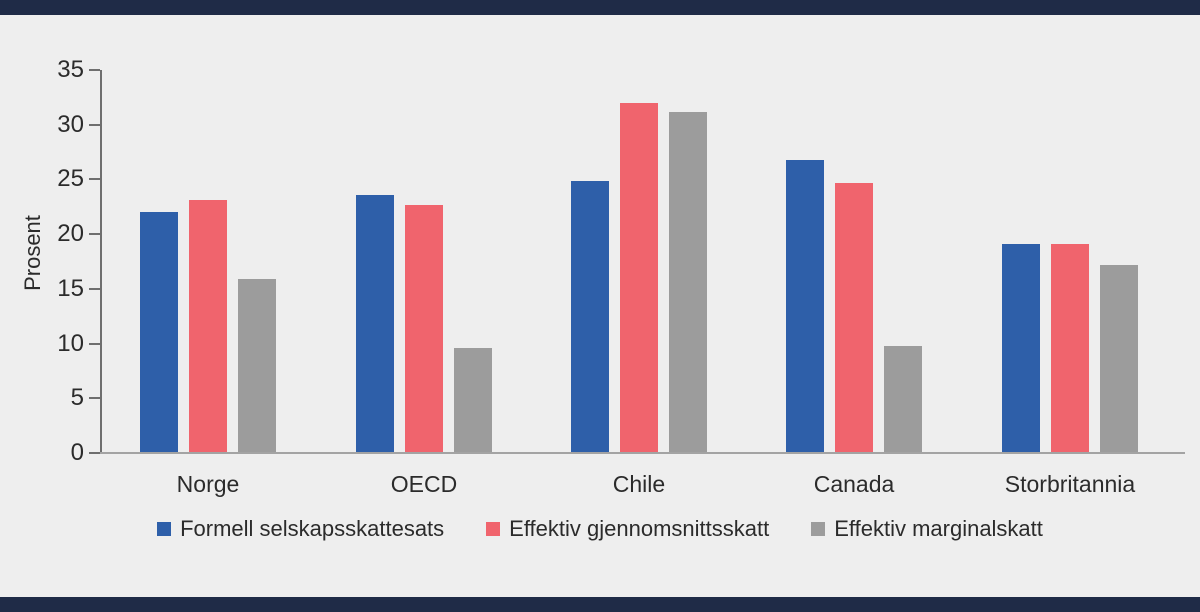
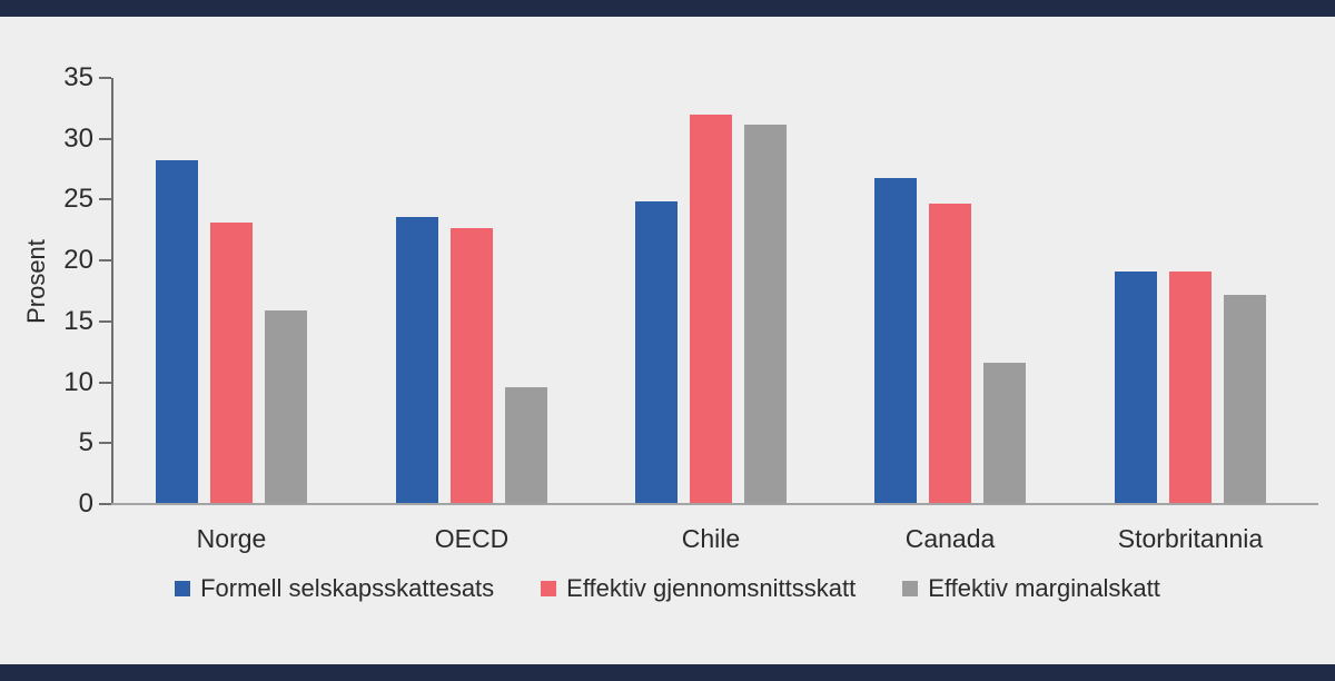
Formell selskapsskattesats/Norge: 22.0 -> 28.2
Effektiv marginalskatt/Canada: 9.8 -> 11.6
